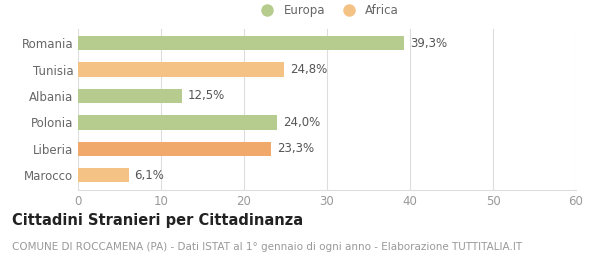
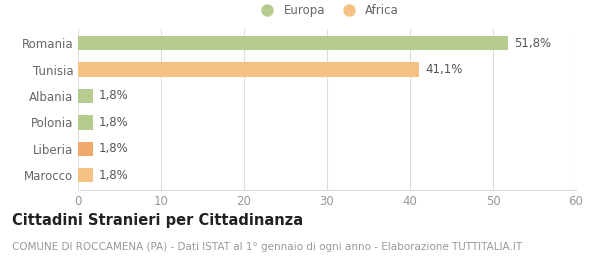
Romania: 39,3% -> 51,8%
Tunisia: 24,8% -> 41,1%
Albania: 12,5% -> 1,8%
Polonia: 24,0% -> 1,8%
Liberia: 23,3% -> 1,8%
Marocco: 6,1% -> 1,8%
